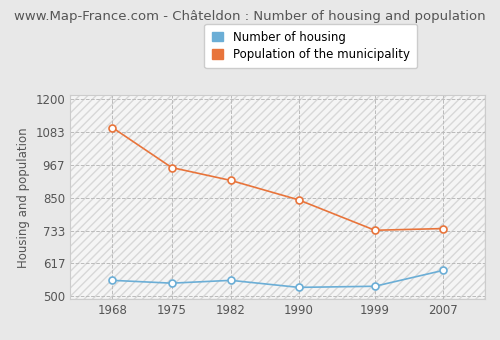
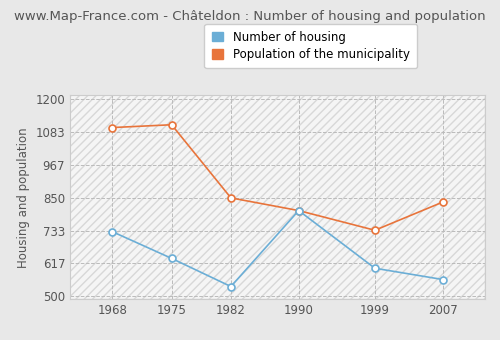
Number of housing/1968: 557 -> 730
Number of housing/1975: 547 -> 635
Population of the municipality/1975: 958 -> 1110
Number of housing/1982: 557 -> 535
Population of the municipality/1982: 912 -> 850
Number of housing/1990: 532 -> 805
Population of the municipality/1990: 843 -> 805
Number of housing/1999: 536 -> 600
Number of housing/2007: 592 -> 560
Population of the municipality/2007: 741 -> 835
